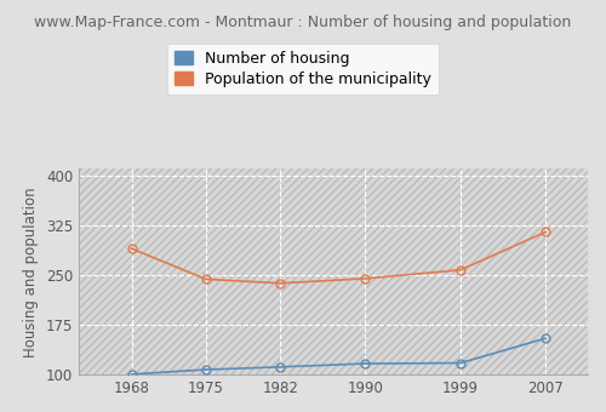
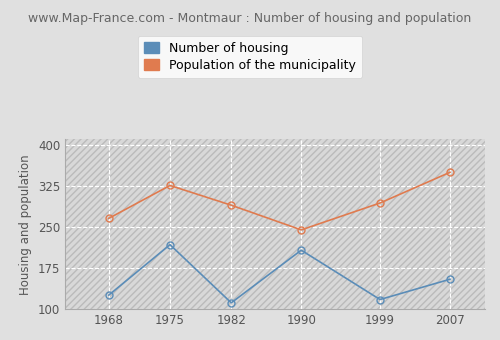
Number of housing/1968: 101 -> 126
Population of the municipality/1968: 290 -> 266
Number of housing/1975: 108 -> 218
Population of the municipality/1975: 244 -> 326
Population of the municipality/1982: 238 -> 290
Number of housing/1990: 117 -> 208
Population of the municipality/1999: 258 -> 294
Population of the municipality/2007: 315 -> 350
